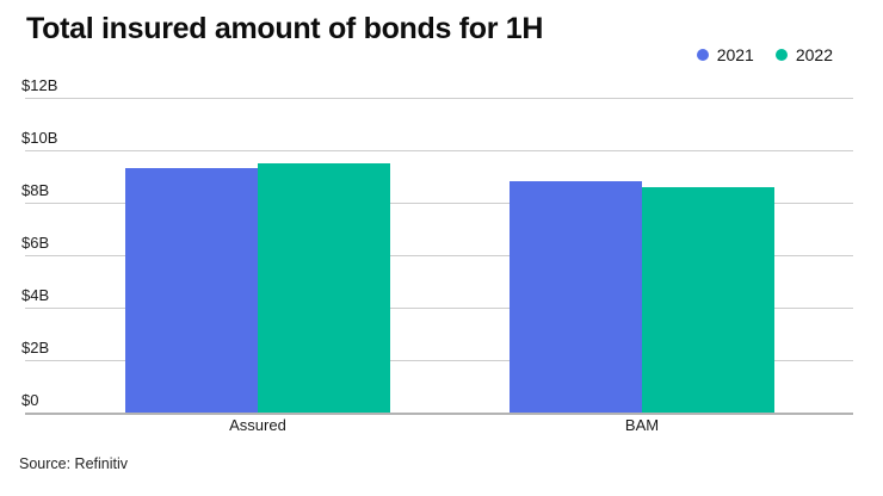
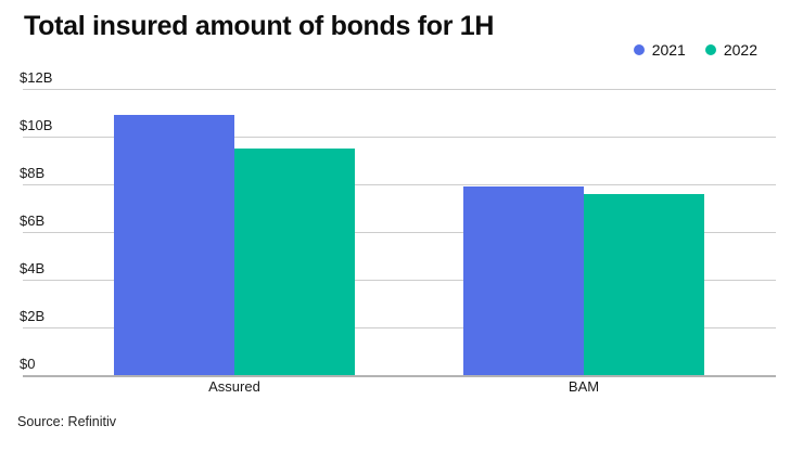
2021/Assured: $9.3B -> $10.9B
2021/BAM: $8.8B -> $7.9B
2022/BAM: $8.6B -> $7.6B
